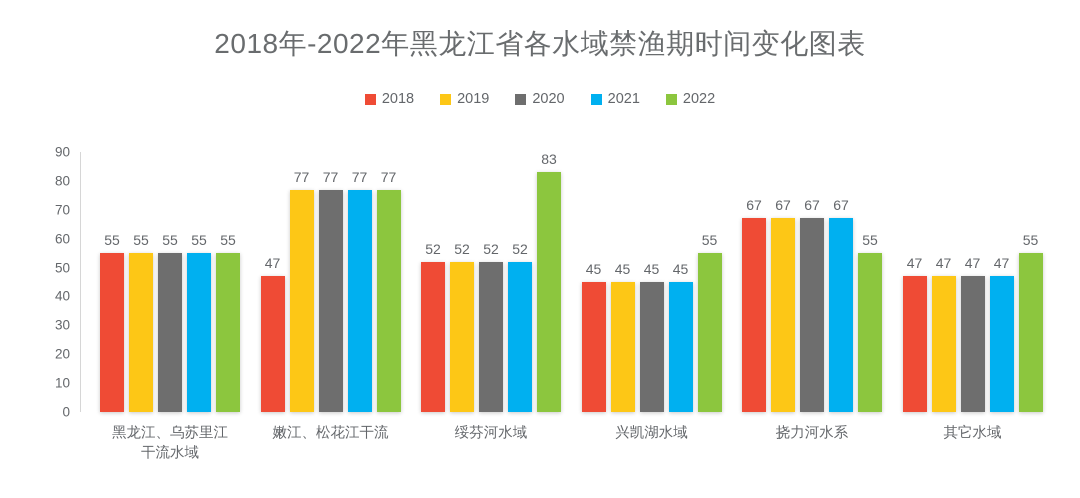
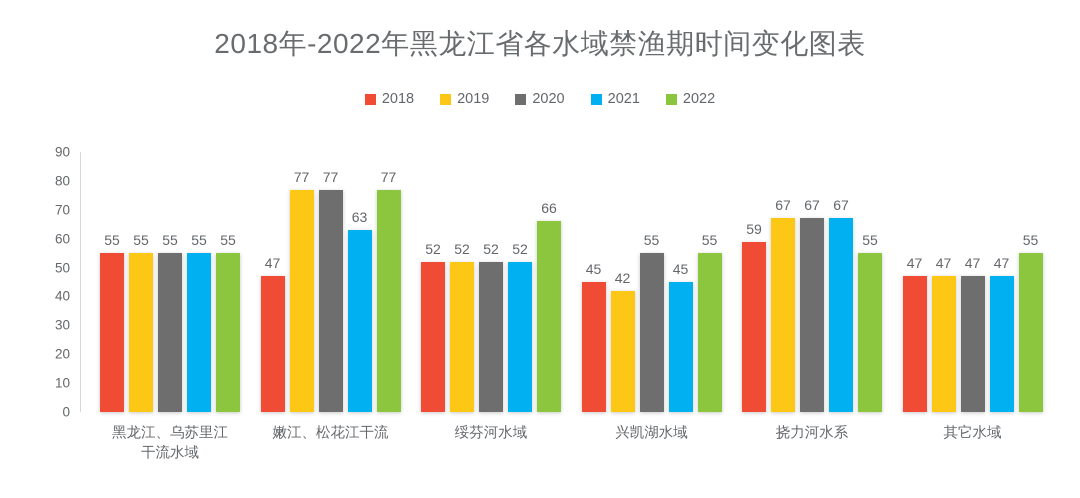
2021/嫩江、松花江干流: 77 -> 63
2022/绥芬河水域: 83 -> 66
2019/兴凯湖水域: 45 -> 42
2020/兴凯湖水域: 45 -> 55
2018/挠力河水系: 67 -> 59
